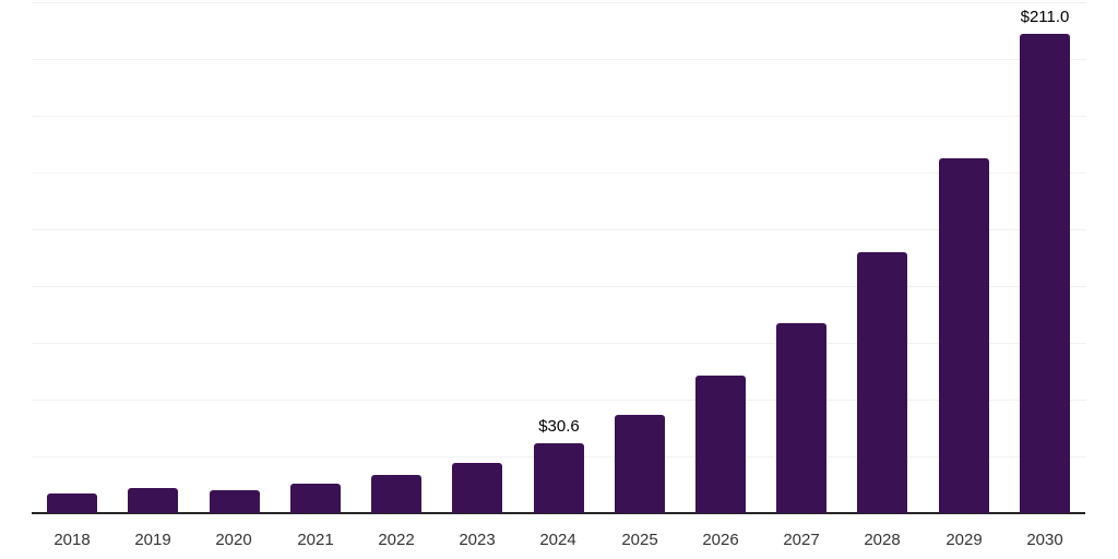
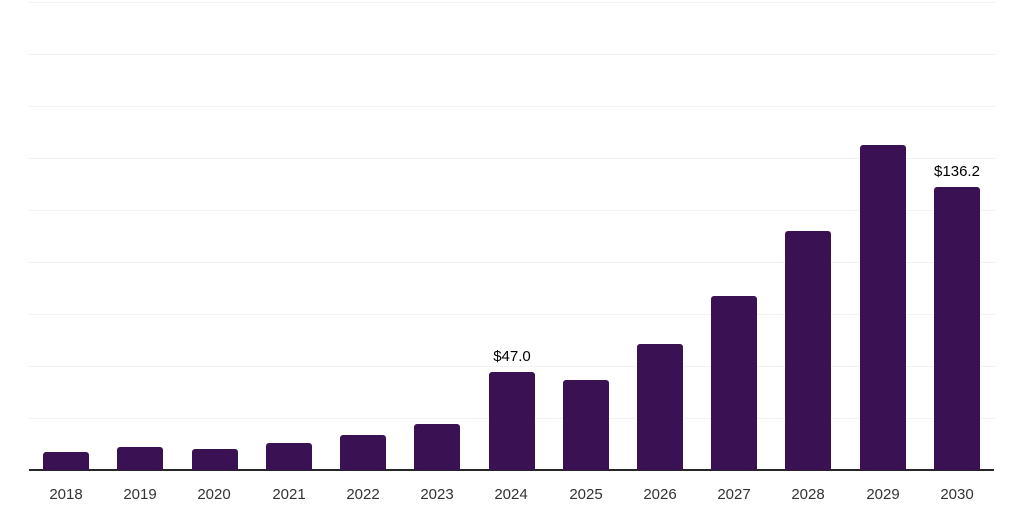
2024: $30.6 -> $47.0
2030: $211.0 -> $136.2
